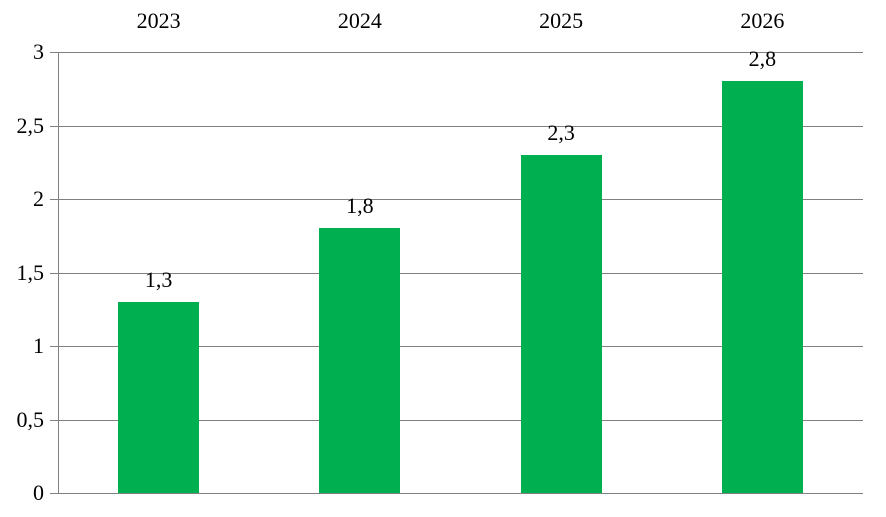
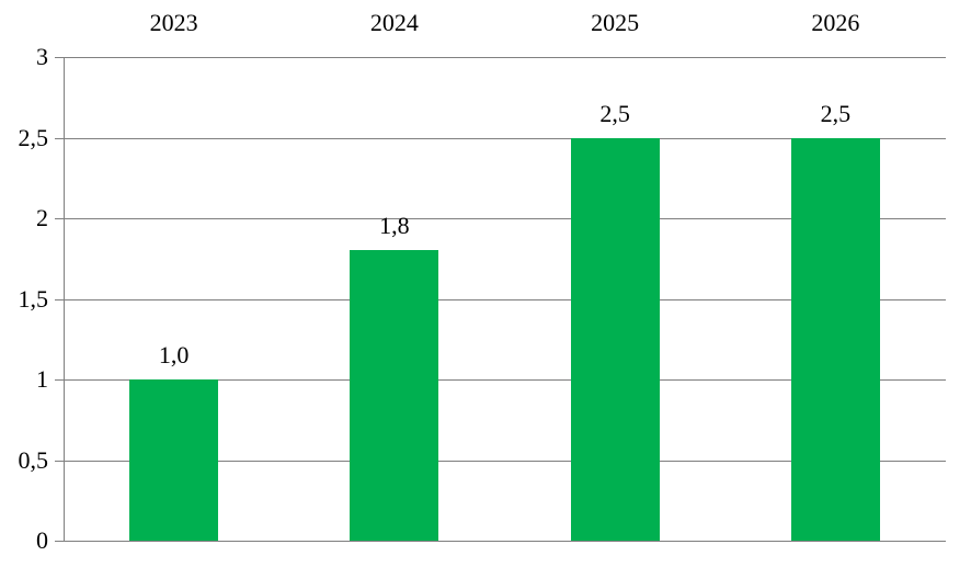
2023: 1,3 -> 1,0
2025: 2,3 -> 2,5
2026: 2,8 -> 2,5
